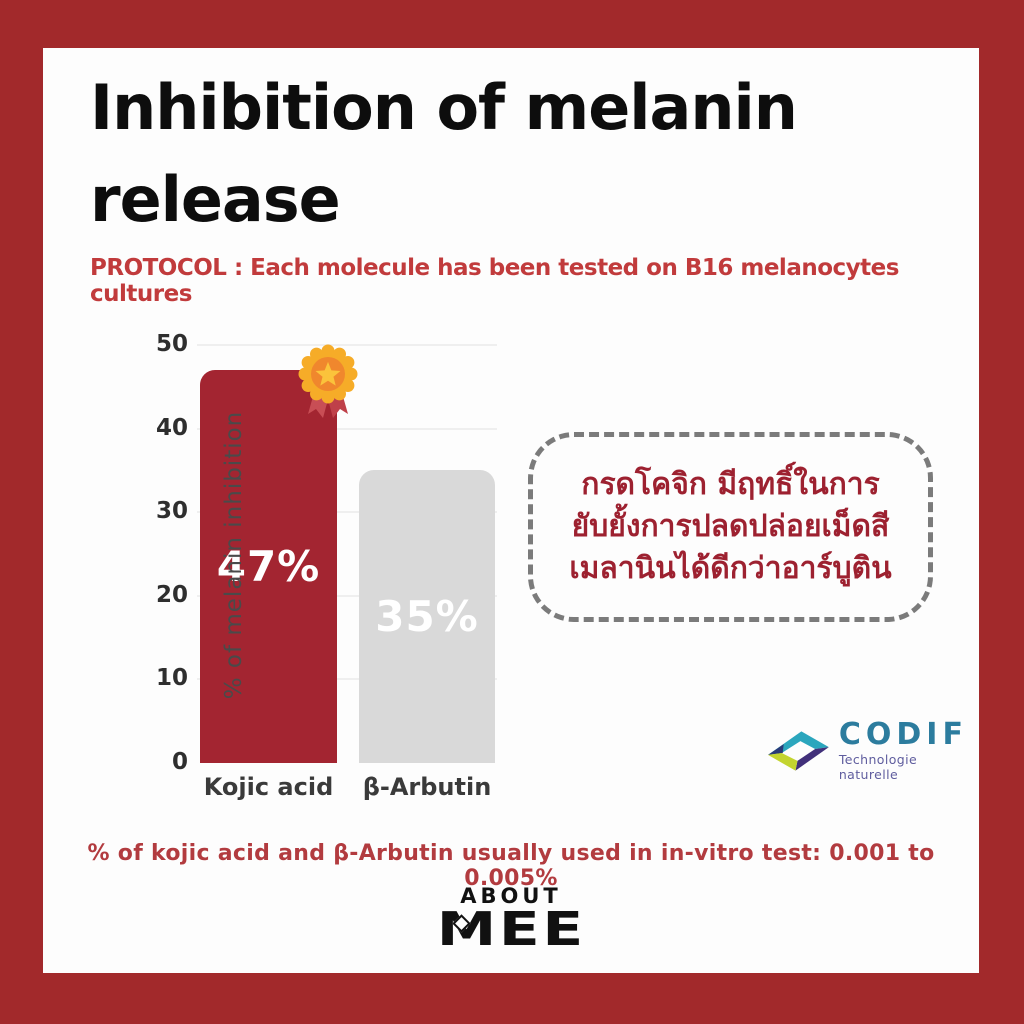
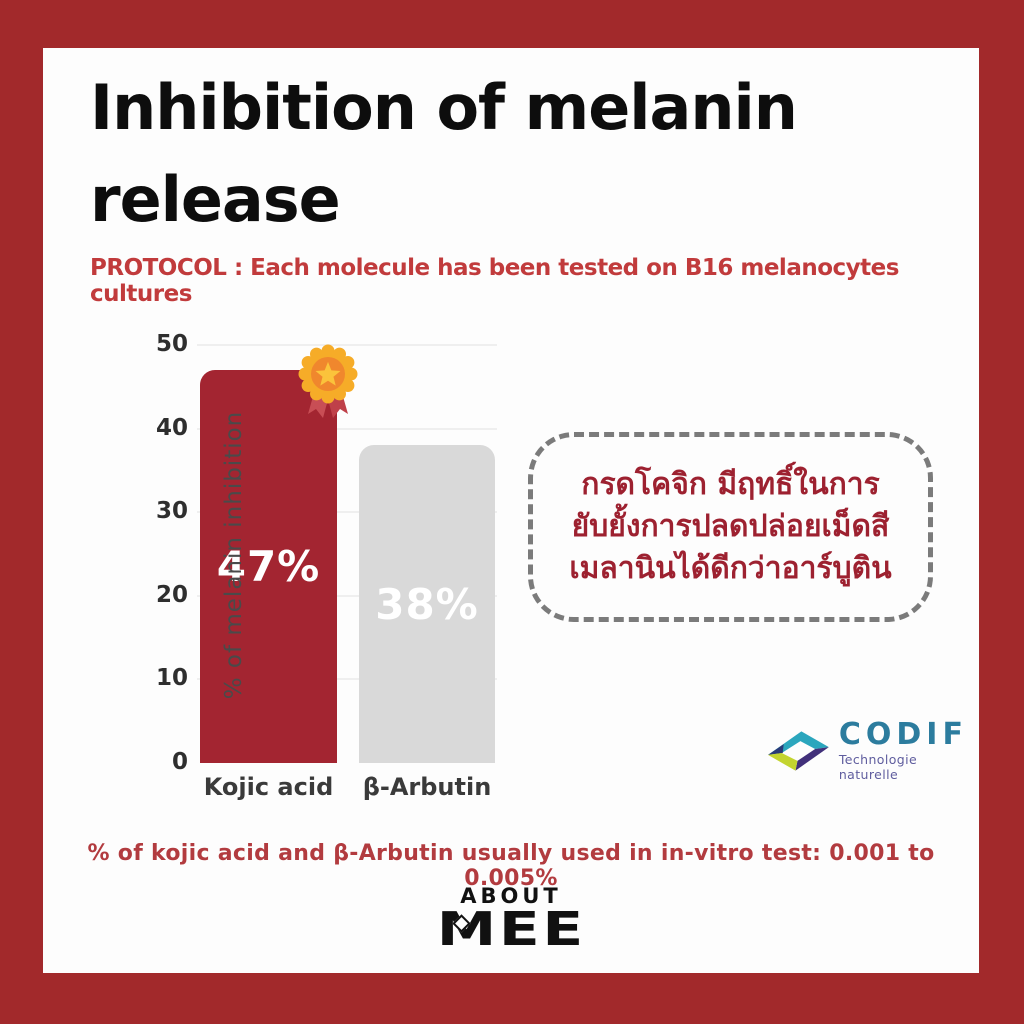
β-Arbutin: 35% -> 38%
